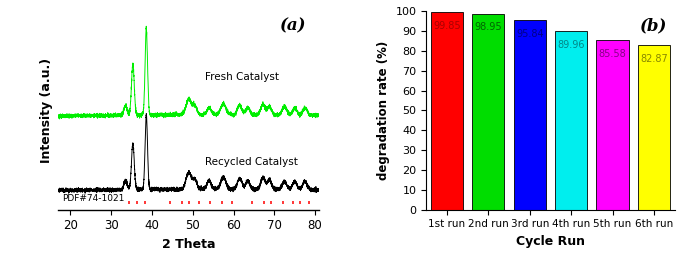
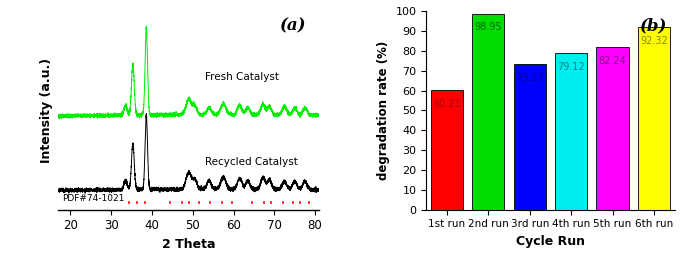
1st run: 99.85 -> 60.21
3rd run: 95.84 -> 73.27
4th run: 89.96 -> 79.12
5th run: 85.58 -> 82.24
6th run: 82.87 -> 92.32
